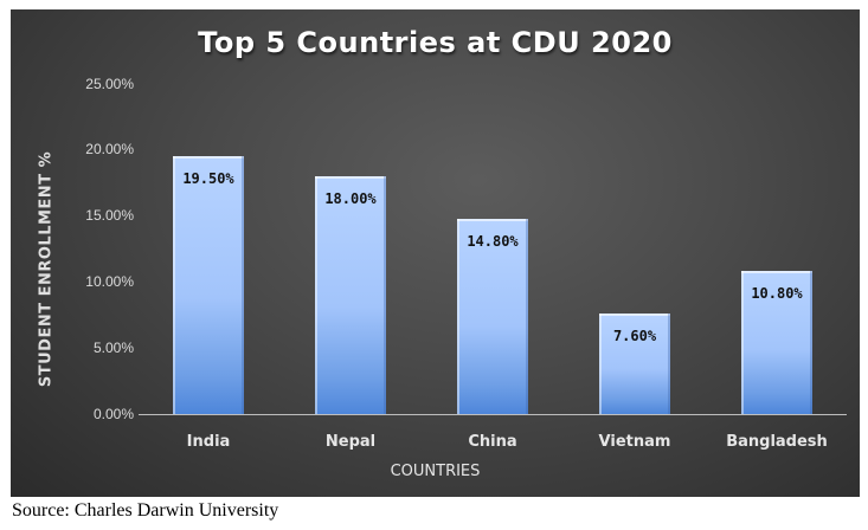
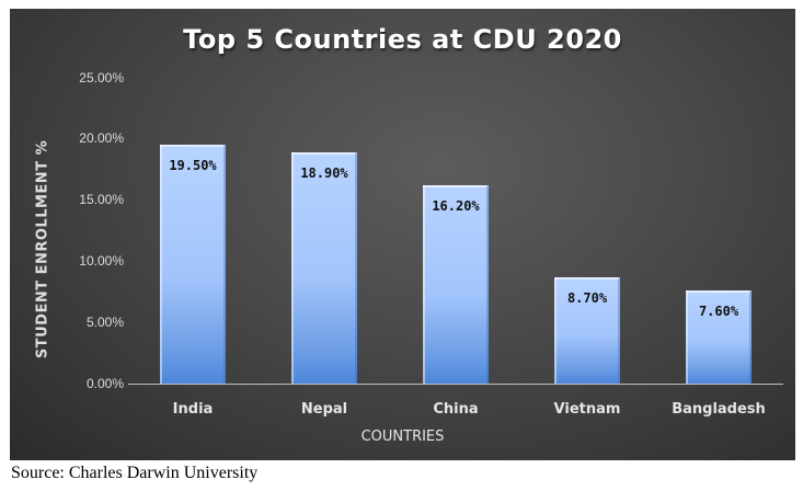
Nepal: 18.00% -> 18.90%
China: 14.80% -> 16.20%
Vietnam: 7.60% -> 8.70%
Bangladesh: 10.80% -> 7.60%
